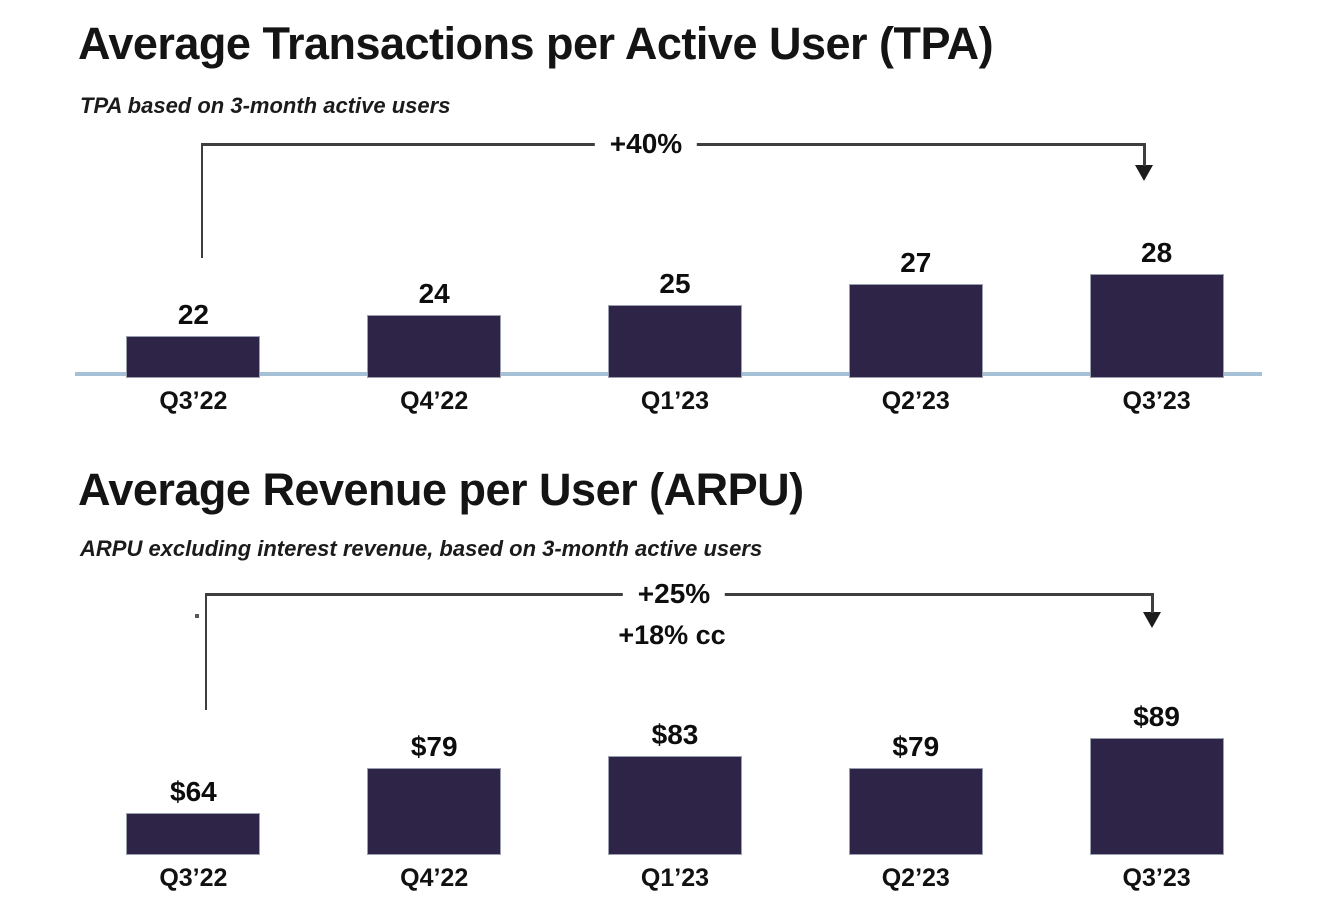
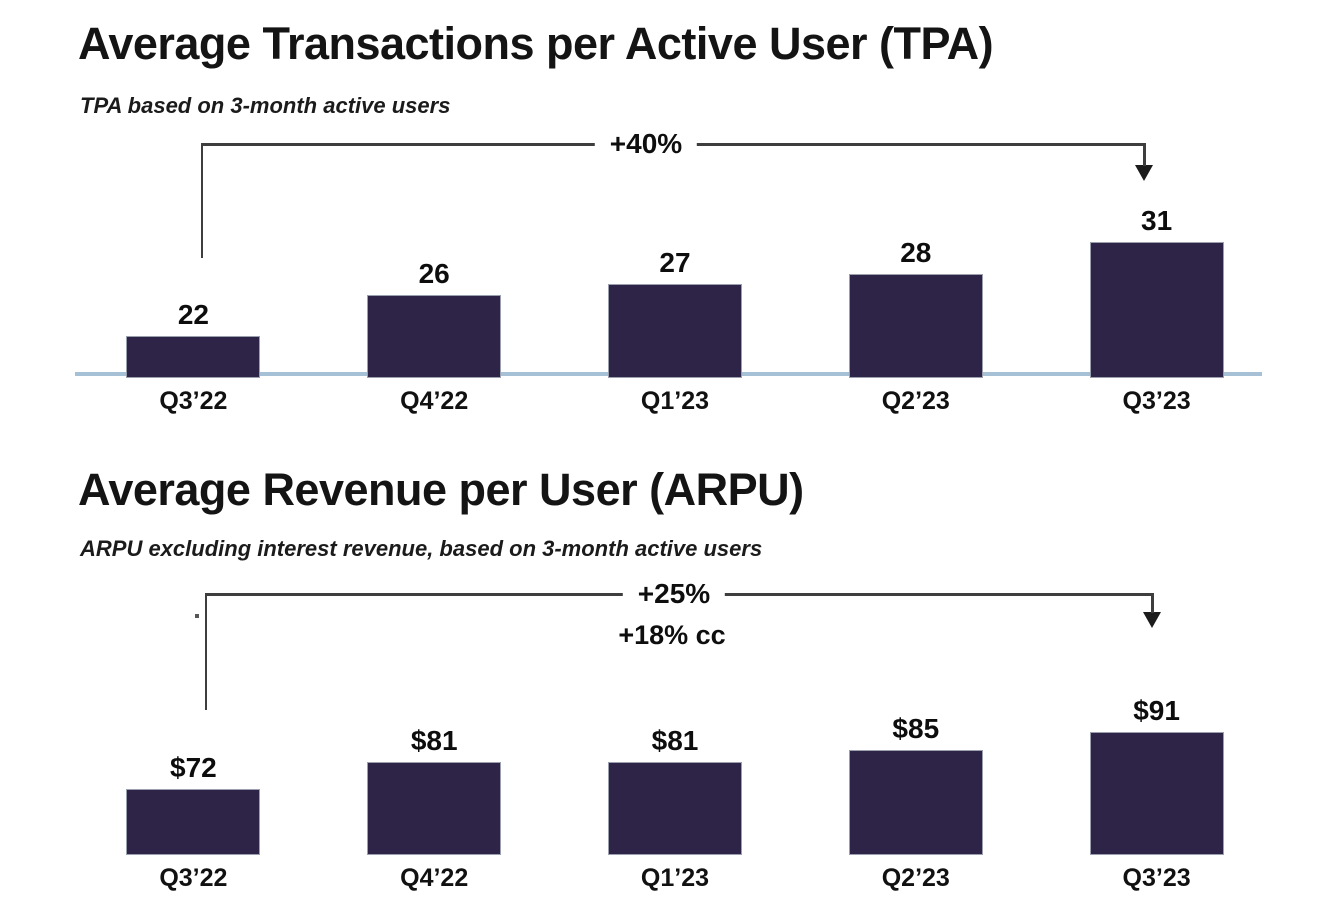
Average Transactions per Active User (TPA)/Q4’22: 24 -> 26
Average Transactions per Active User (TPA)/Q1’23: 25 -> 27
Average Transactions per Active User (TPA)/Q2’23: 27 -> 28
Average Transactions per Active User (TPA)/Q3’23: 28 -> 31
Average Revenue per User (ARPU)/Q3’22: $64 -> $72
Average Revenue per User (ARPU)/Q4’22: $79 -> $81
Average Revenue per User (ARPU)/Q1’23: $83 -> $81
Average Revenue per User (ARPU)/Q2’23: $79 -> $85
Average Revenue per User (ARPU)/Q3’23: $89 -> $91
